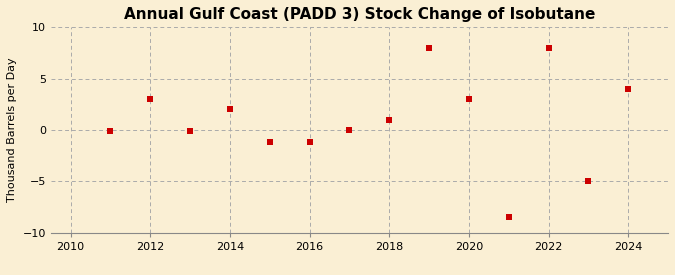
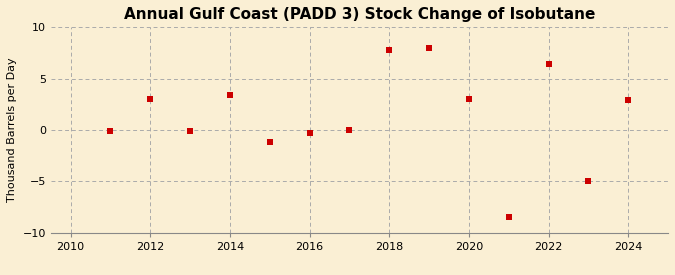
2014: 2.0 -> 3.4
2016: -1.2 -> -0.3
2018: 1.0 -> 7.8
2022: 8.0 -> 6.4
2024: 4.0 -> 2.9
